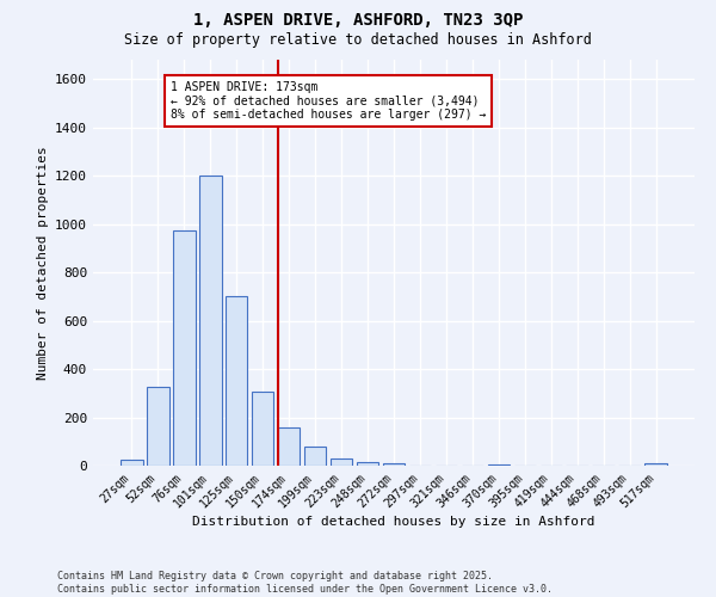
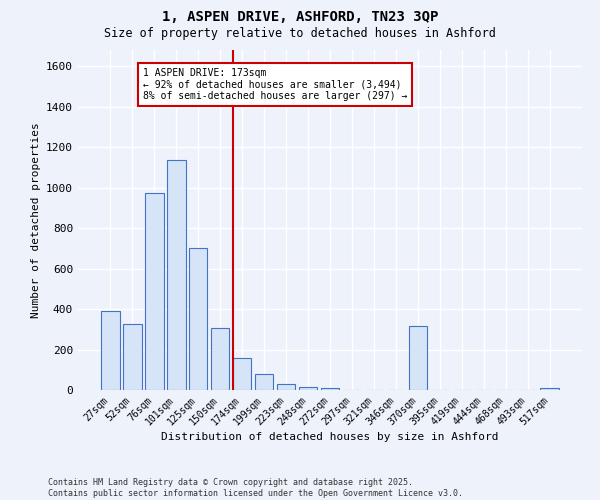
27sqm: 25 -> 390
101sqm: 1200 -> 1135
370sqm: 5 -> 315
